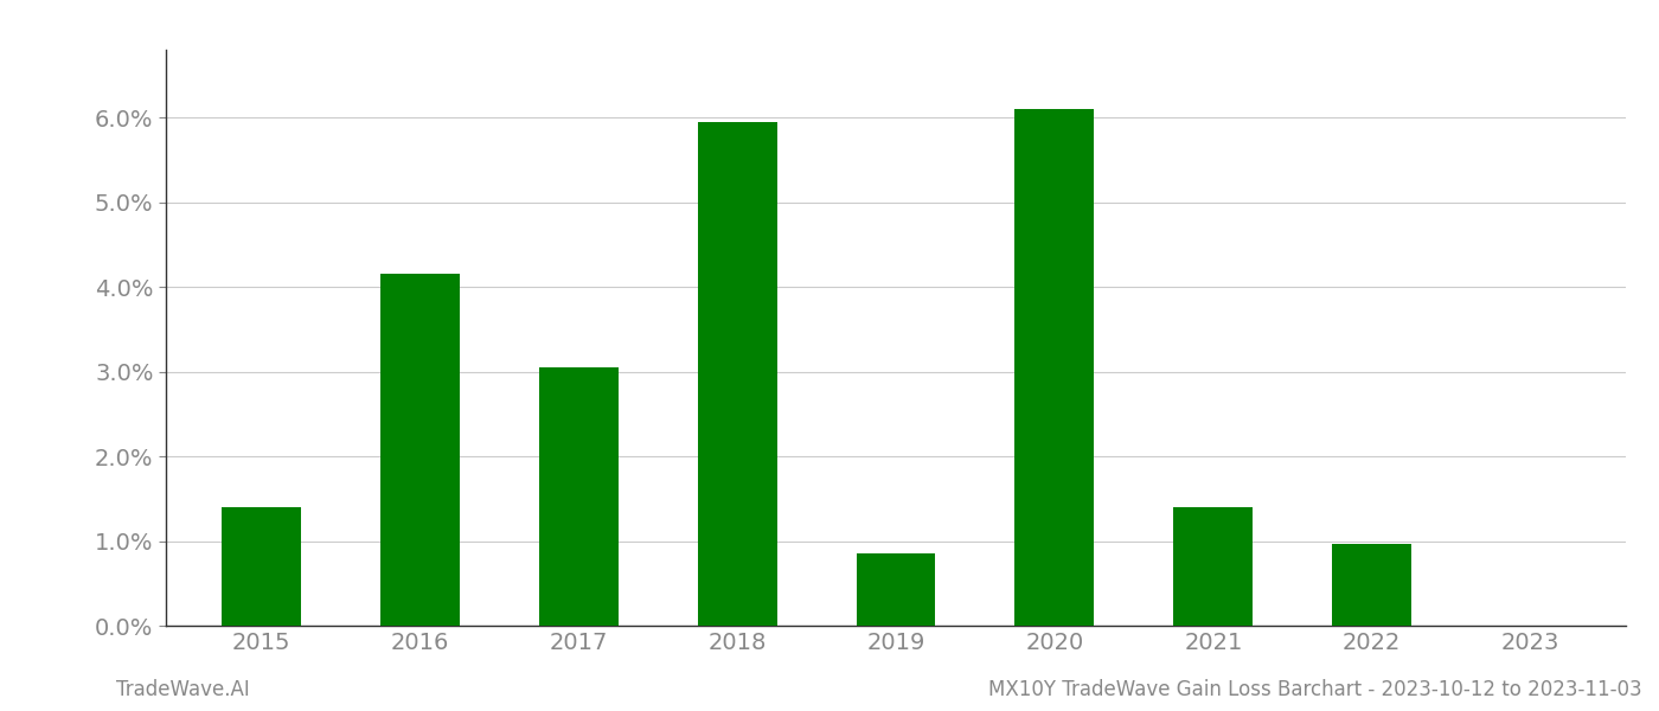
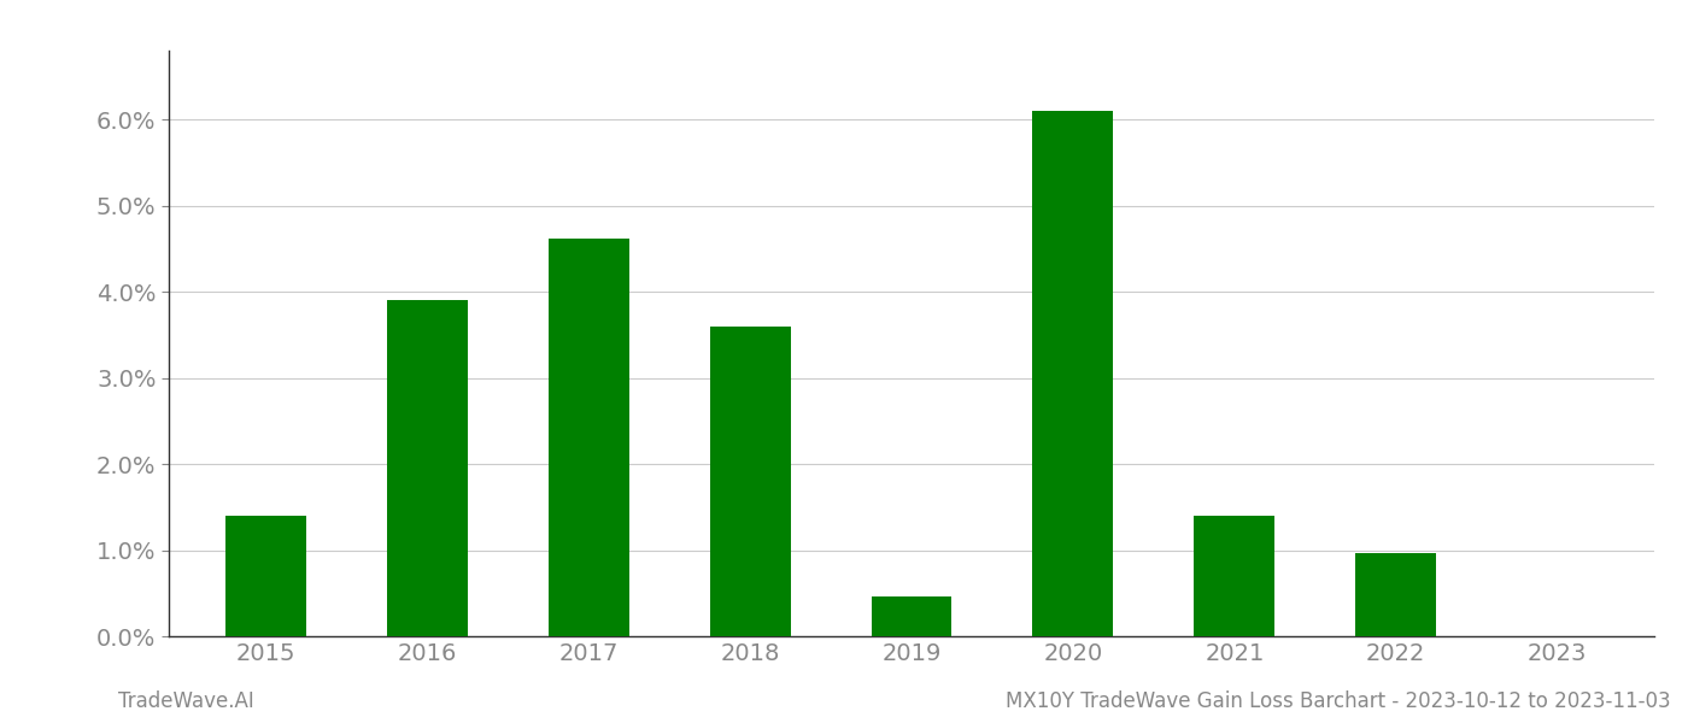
2016: 4.15% -> 3.90%
2017: 3.05% -> 4.62%
2018: 5.95% -> 3.60%
2019: 0.85% -> 0.46%
